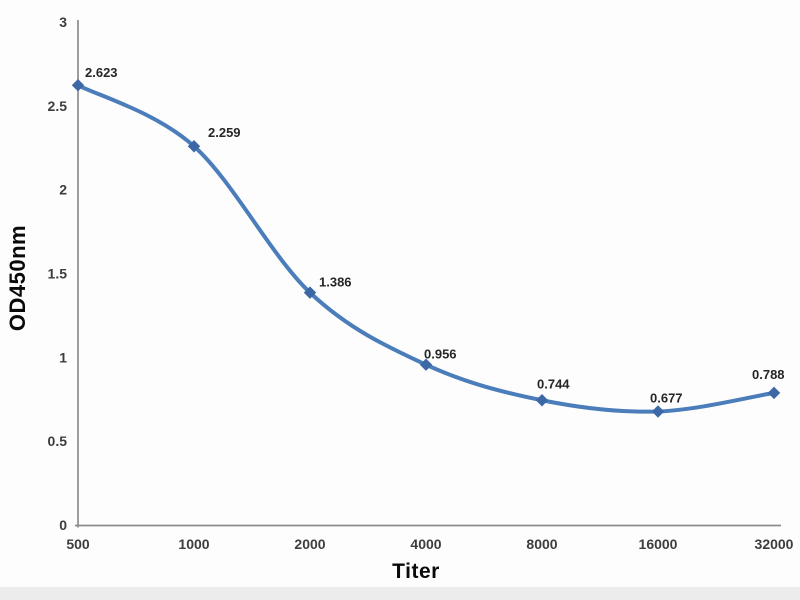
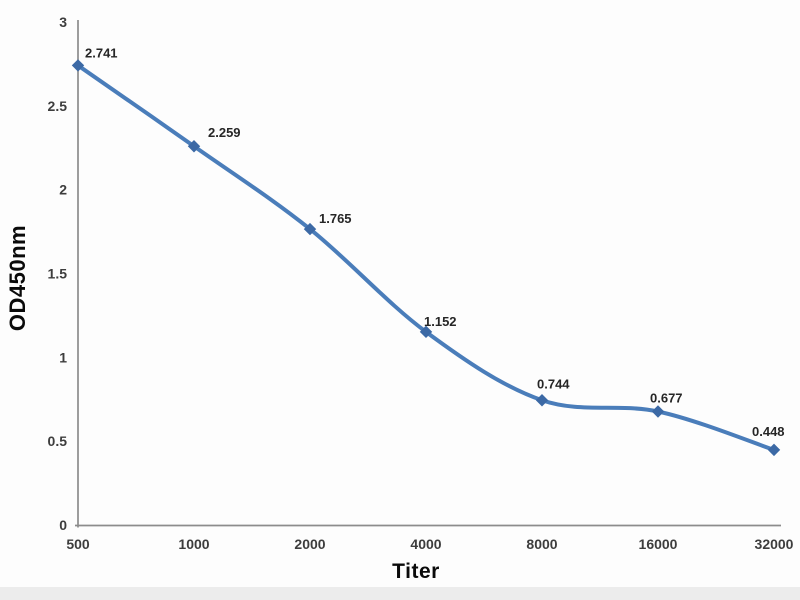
500: 2.623 -> 2.741
2000: 1.386 -> 1.765
4000: 0.956 -> 1.152
32000: 0.788 -> 0.448
